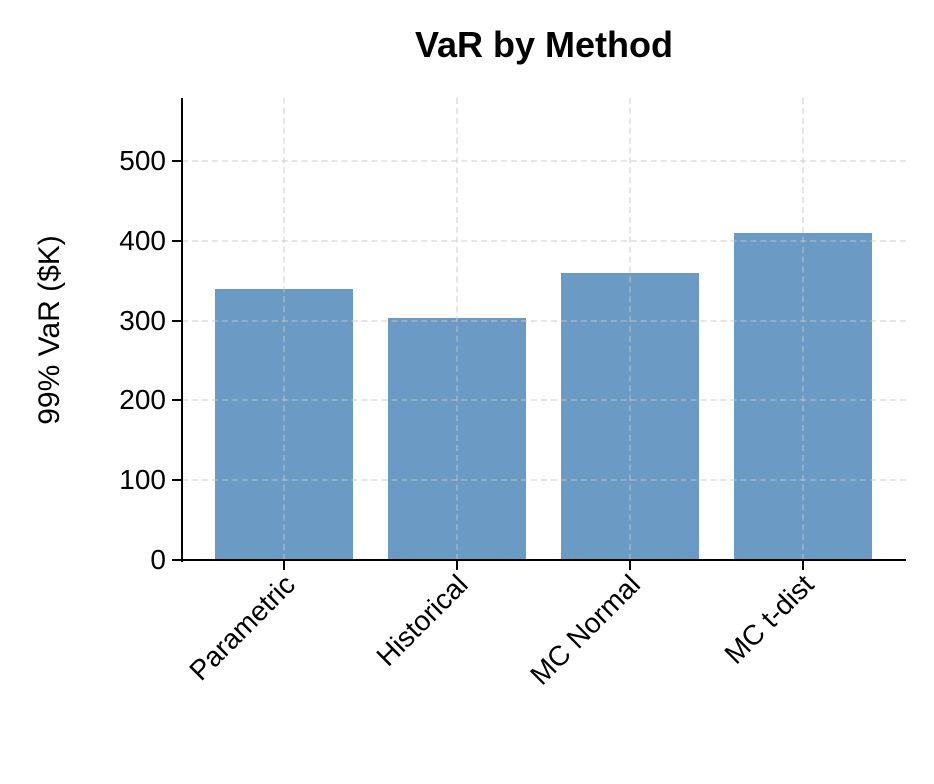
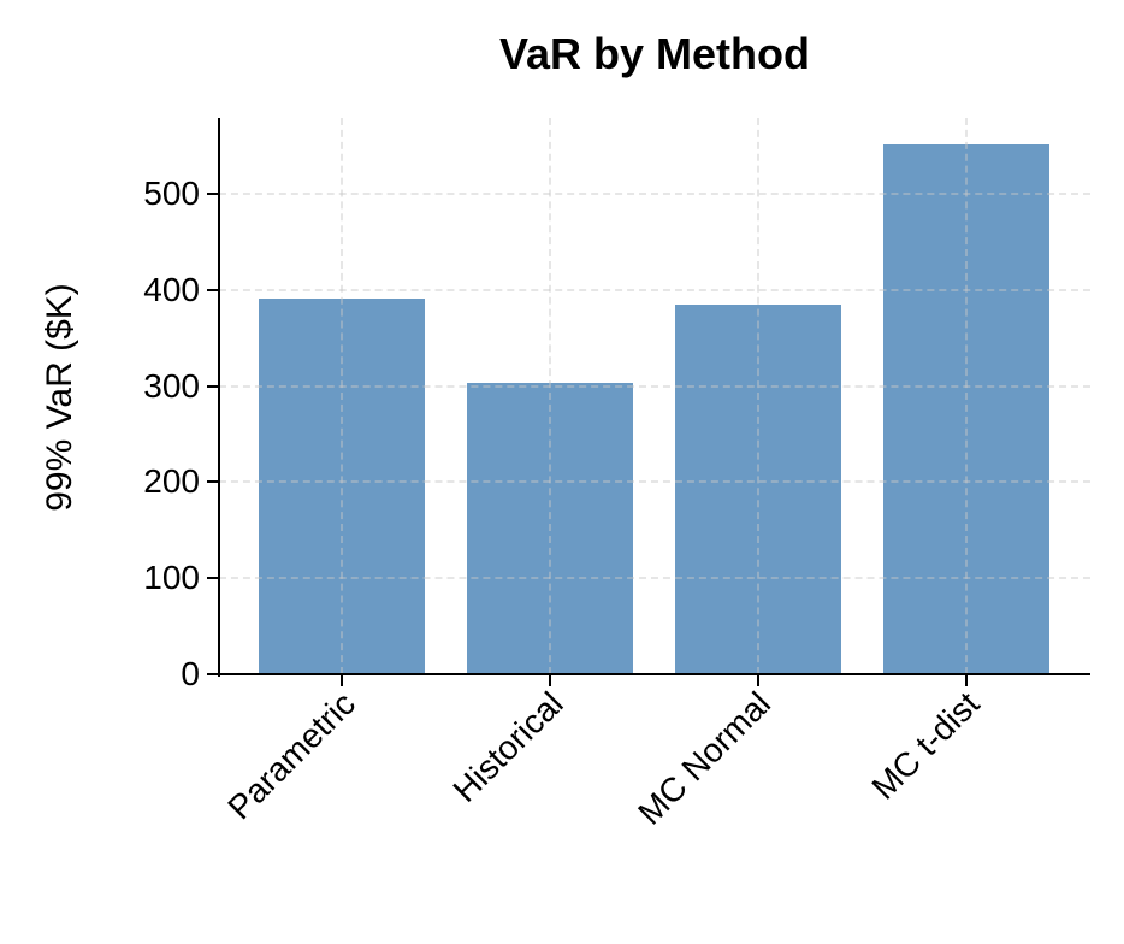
Parametric: 340 -> 390
MC Normal: 360 -> 380
MC t-dist: 410 -> 550
